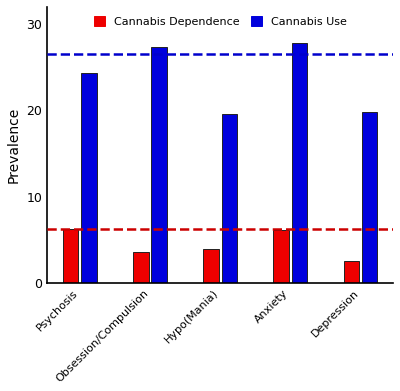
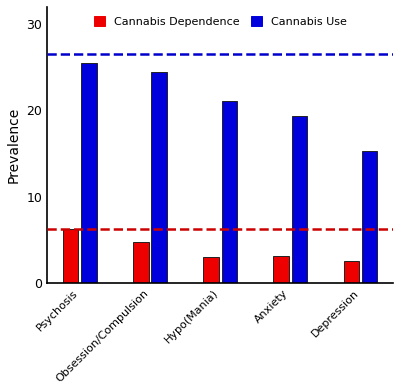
Cannabis Use/Psychosis: 24.4 -> 25.5
Cannabis Dependence/Obsession/Compulsion: 3.6 -> 4.7
Cannabis Use/Obsession/Compulsion: 27.4 -> 24.5
Cannabis Dependence/Hypo(Mania): 4.0 -> 3.0
Cannabis Use/Hypo(Mania): 19.6 -> 21.1
Cannabis Dependence/Anxiety: 6.2 -> 3.1
Cannabis Use/Anxiety: 27.8 -> 19.4
Cannabis Use/Depression: 19.8 -> 15.3
